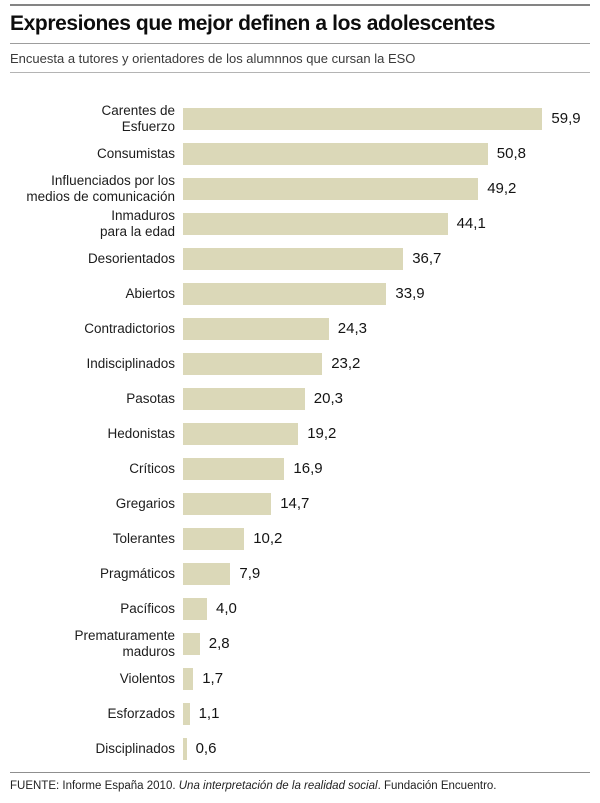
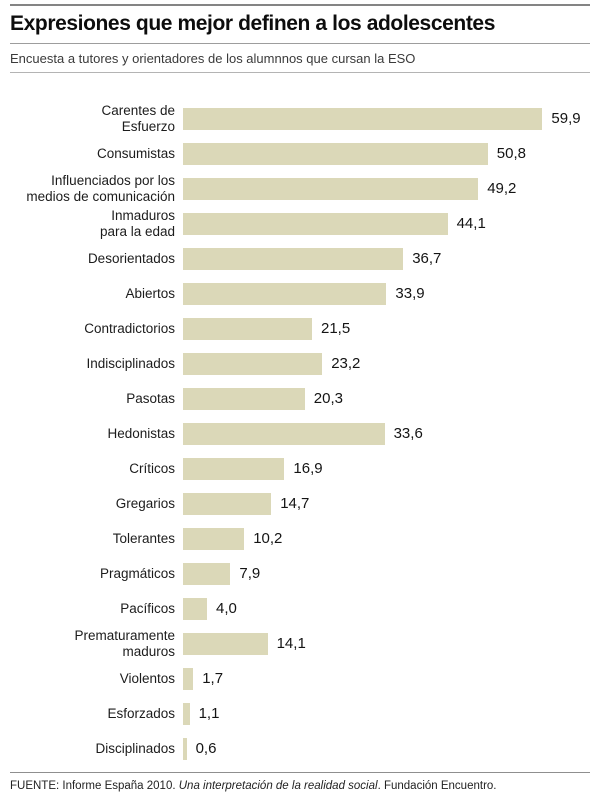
Contradictorios: 24,3 -> 21,5
Hedonistas: 19,2 -> 33,6
Prematuramente maduros: 2,8 -> 14,1
